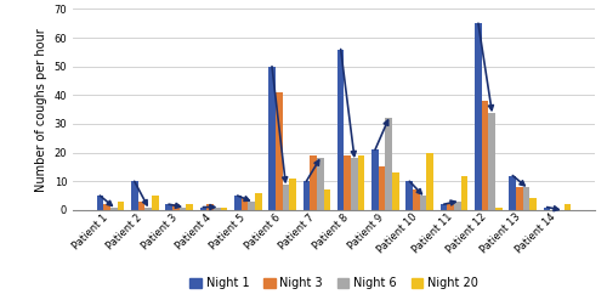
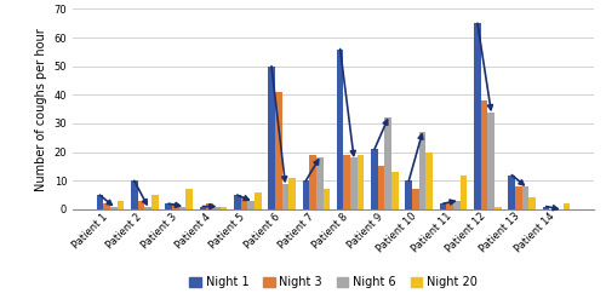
Night 20/Patient 3: 2 -> 7
Night 6/Patient 10: 5 -> 27
